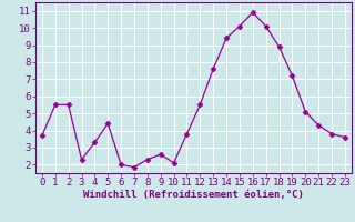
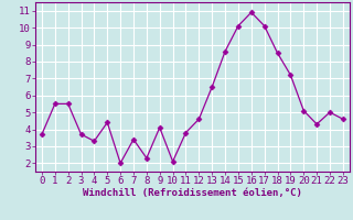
3: 2.3 -> 3.7
7: 1.9 -> 3.4
9: 2.6 -> 4.1
12: 5.5 -> 4.6
13: 7.6 -> 6.5
14: 9.4 -> 8.6
18: 8.9 -> 8.5
22: 3.8 -> 5.0
23: 3.6 -> 4.6
